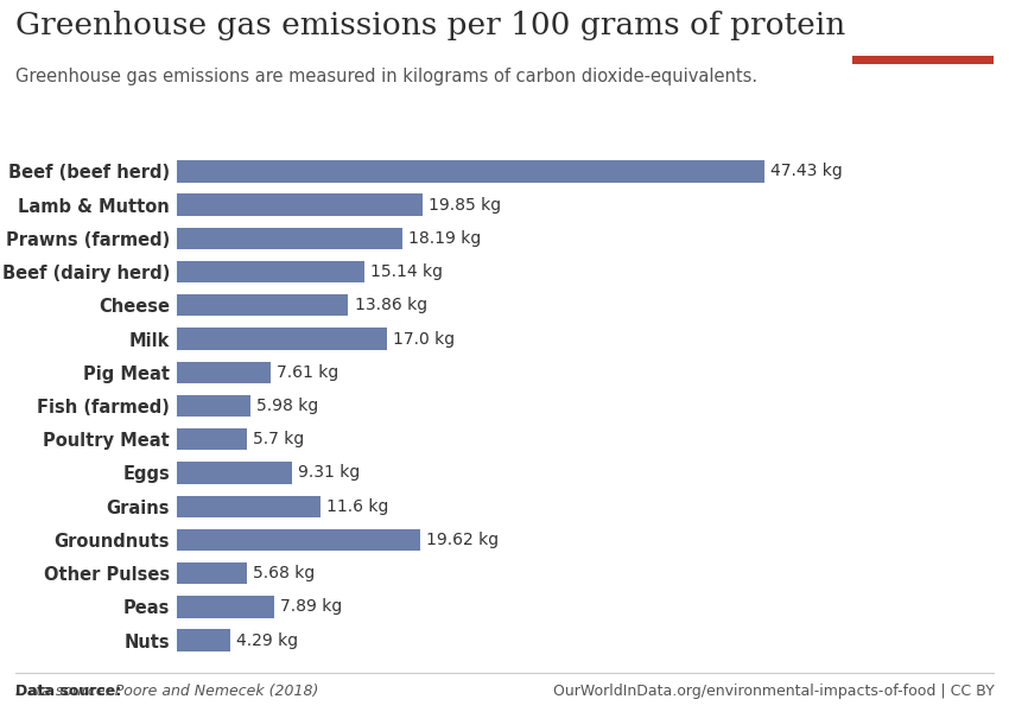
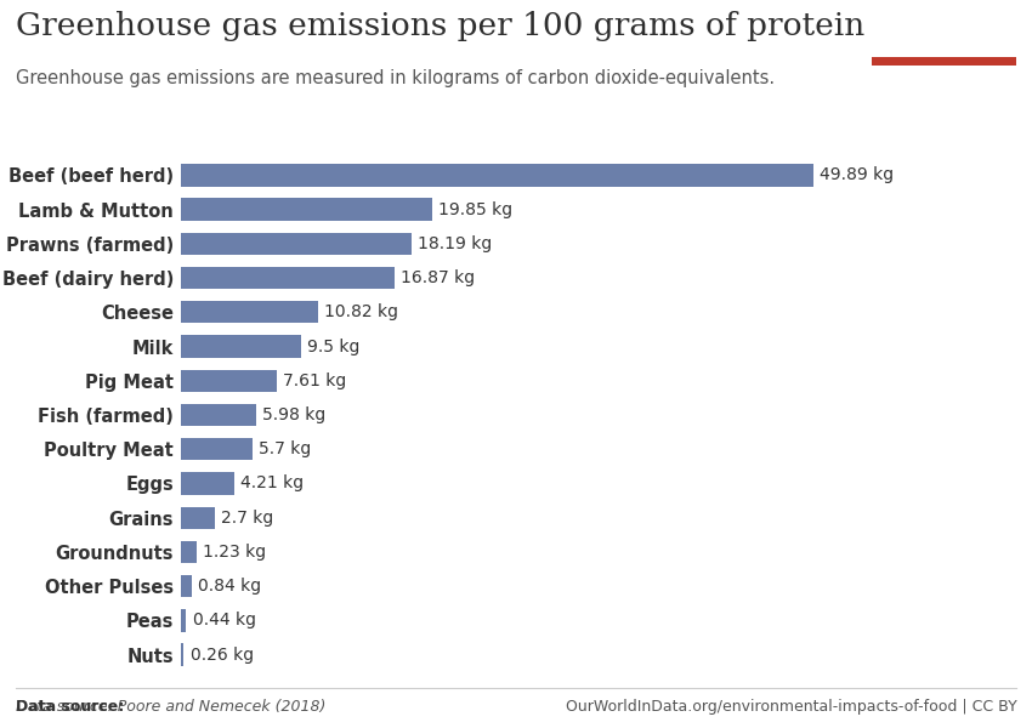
Beef (beef herd): 47.43 -> 49.89
Beef (dairy herd): 15.14 -> 16.87
Cheese: 13.86 -> 10.82
Milk: 17.0 -> 9.5
Eggs: 9.31 -> 4.21
Grains: 11.6 -> 2.7
Groundnuts: 19.62 -> 1.23
Other Pulses: 5.68 -> 0.84
Peas: 7.89 -> 0.44
Nuts: 4.29 -> 0.26
